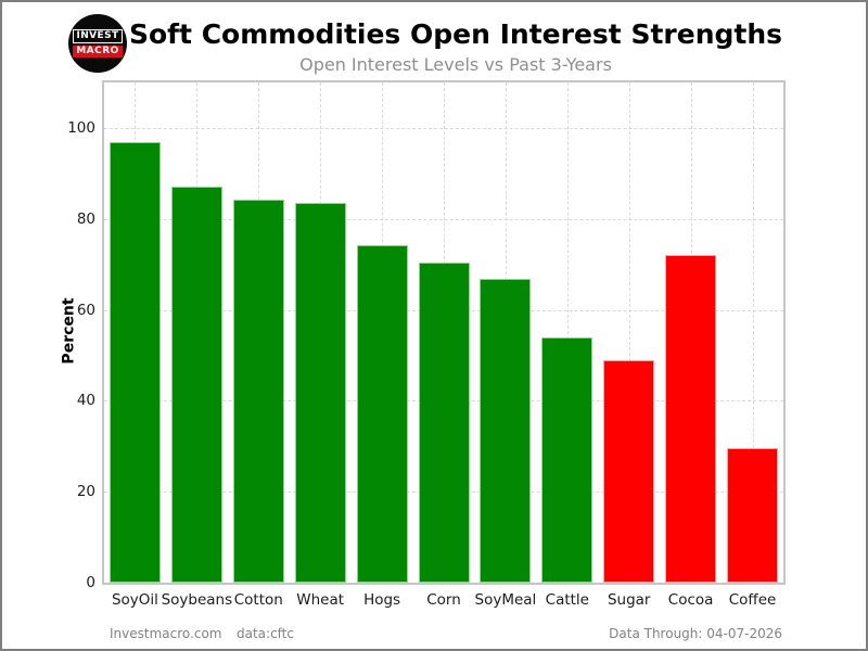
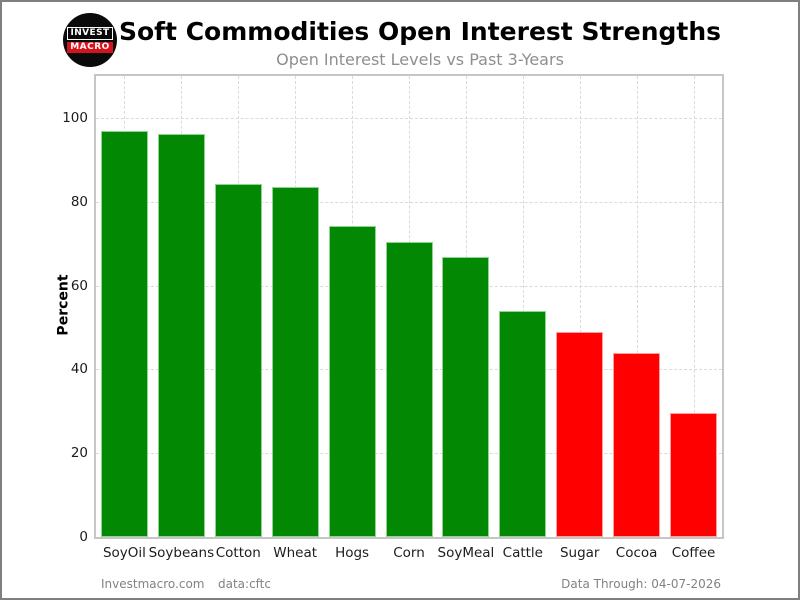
Soybeans: 87 -> 96
Cocoa: 72 -> 44
